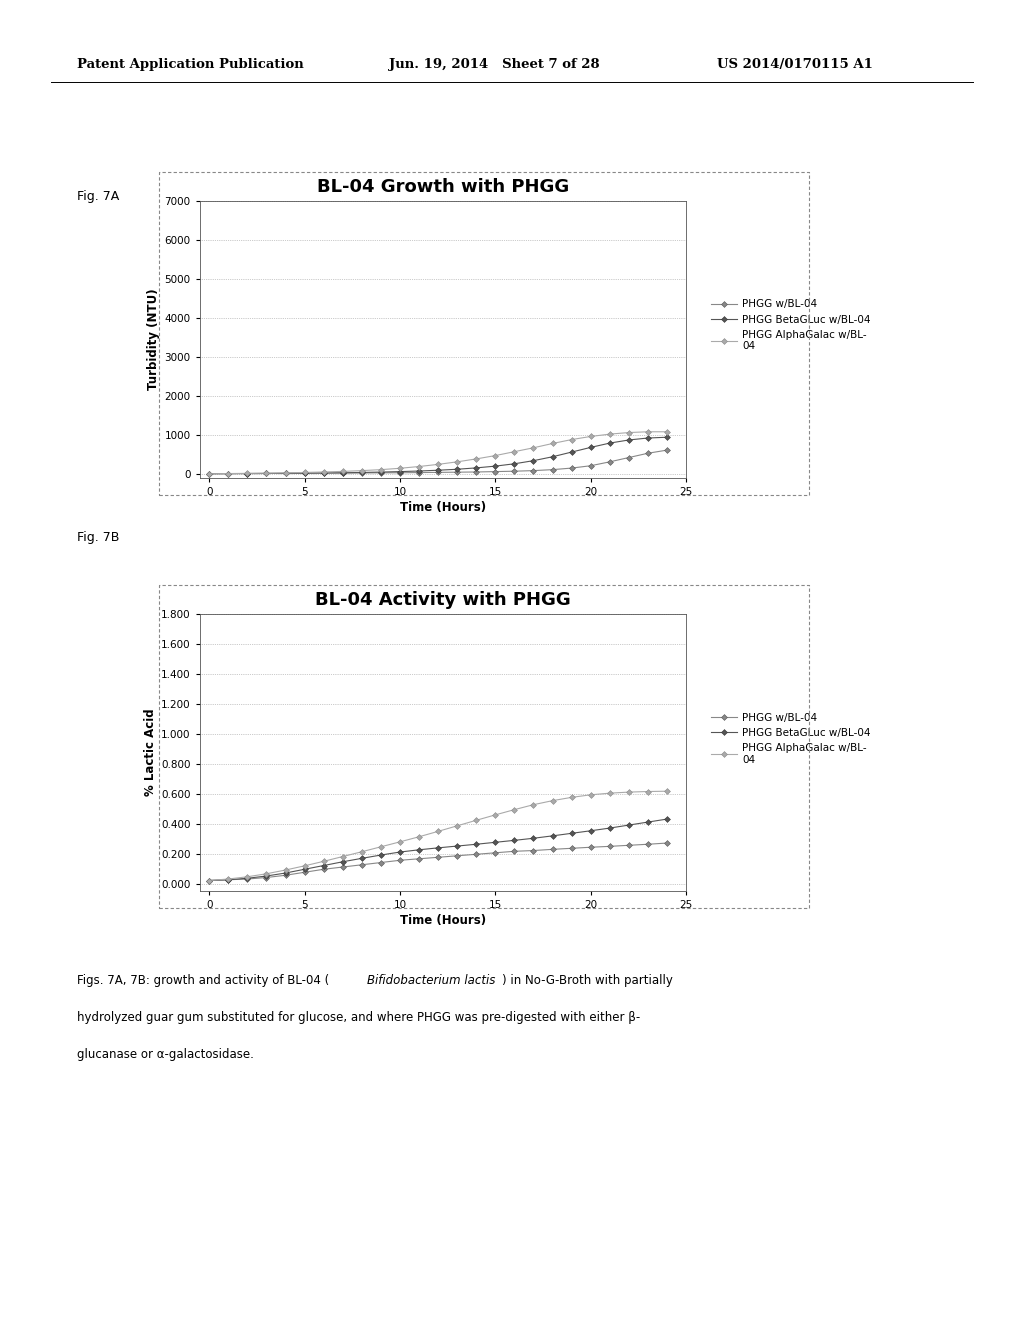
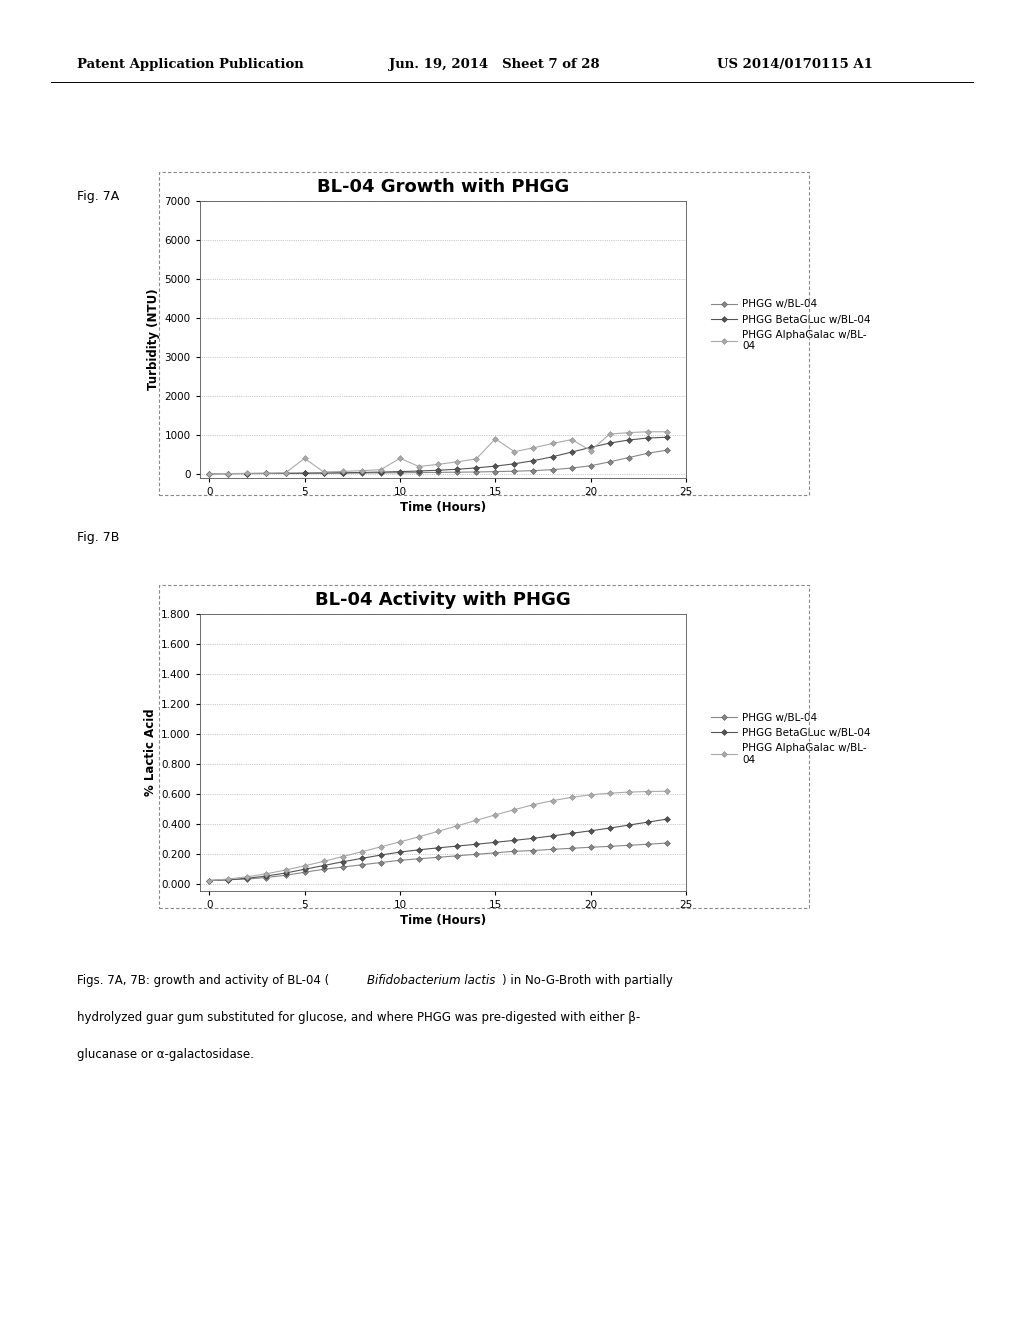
BL-04 Growth with PHGG/PHGG AlphaGalac w/BL- 04/5: 40 -> 400
BL-04 Growth with PHGG/PHGG AlphaGalac w/BL- 04/10: 140 -> 400
BL-04 Growth with PHGG/PHGG AlphaGalac w/BL- 04/15: 470 -> 900
BL-04 Growth with PHGG/PHGG AlphaGalac w/BL- 04/20: 960 -> 600
